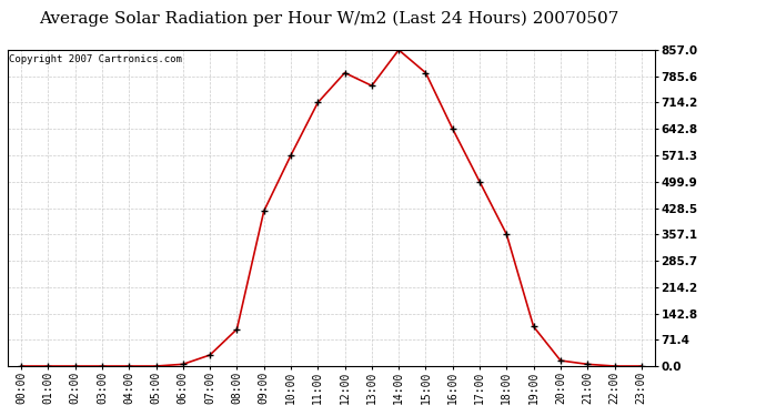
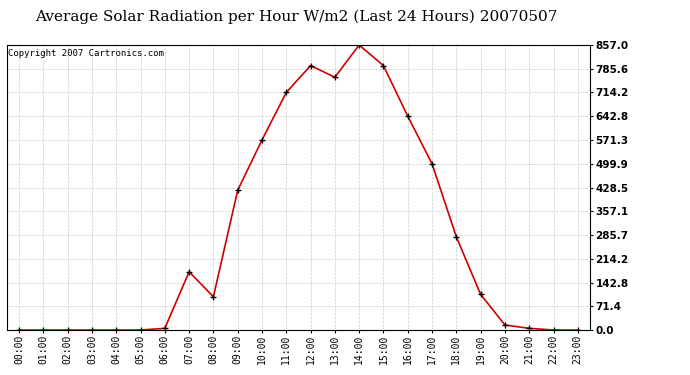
07:00: 30 -> 175
18:00: 357 -> 280
